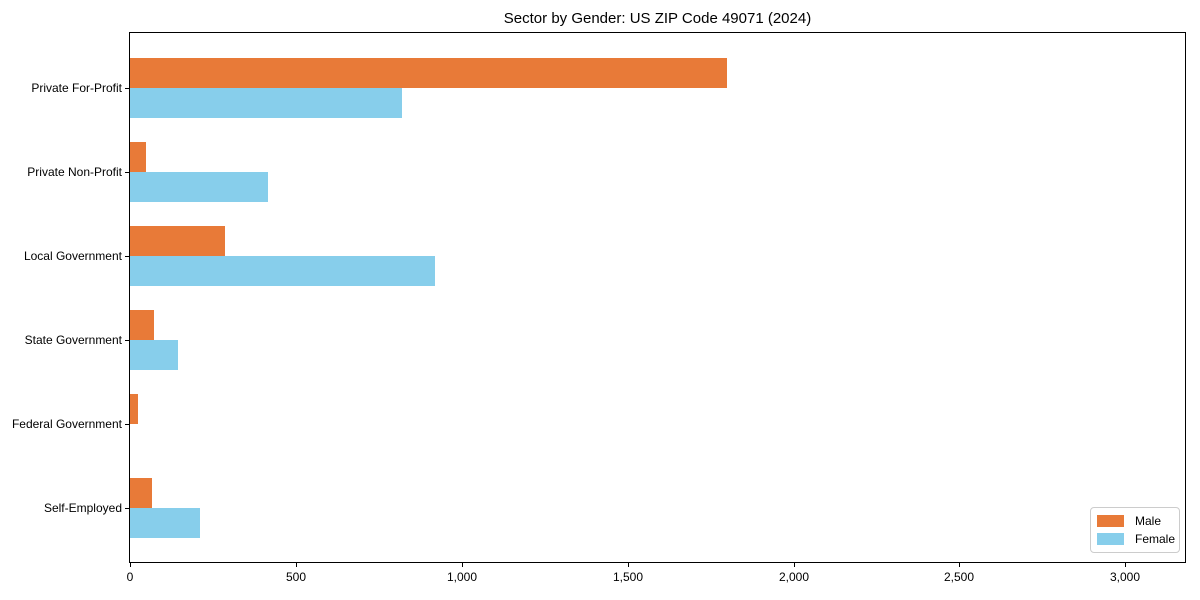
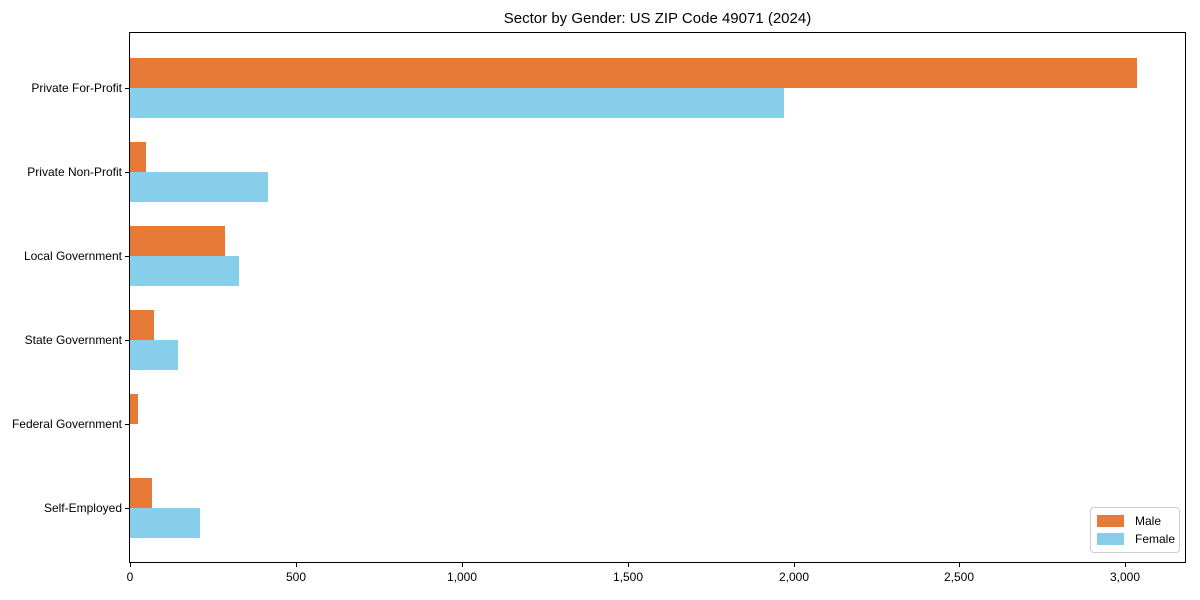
Male/Private For-Profit: 1800 -> 3040
Female/Private For-Profit: 820 -> 1970
Female/Local Government: 920 -> 330
